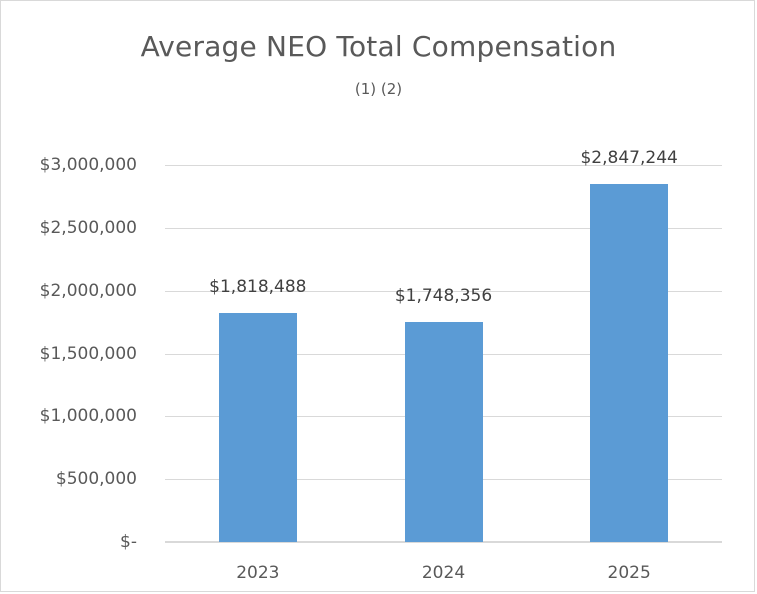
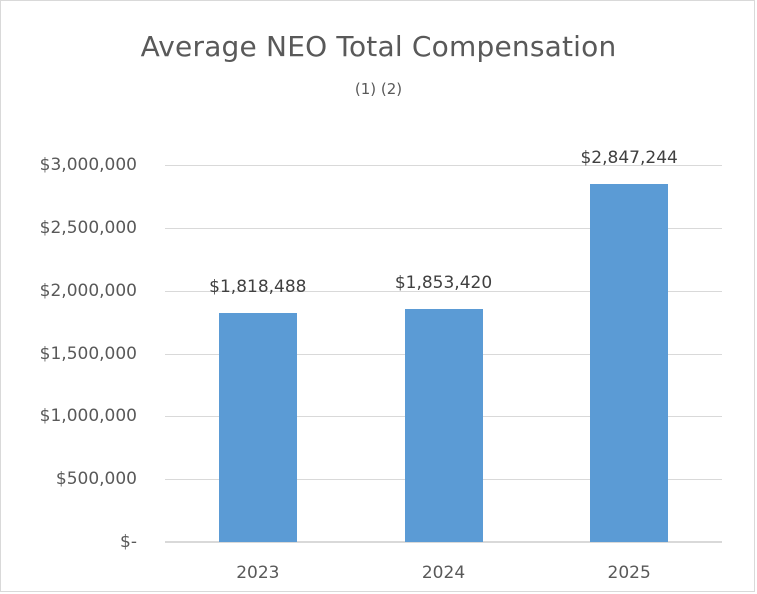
2024: $1,748,356 -> $1,853,420
